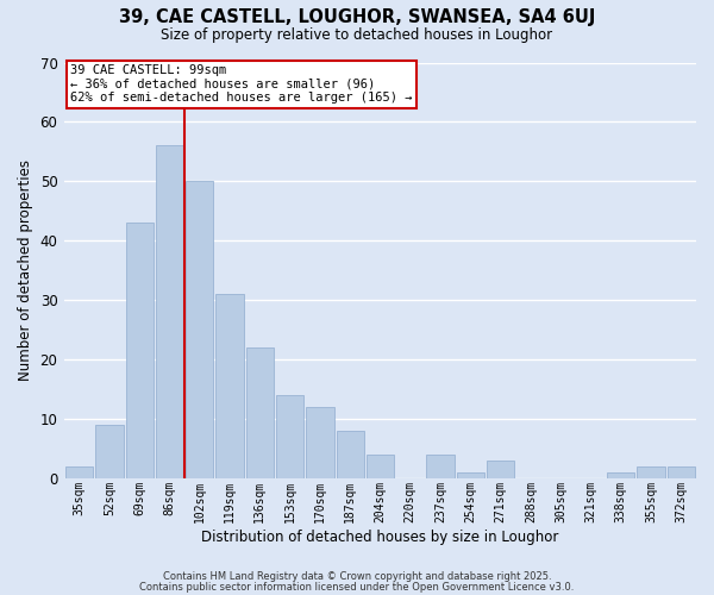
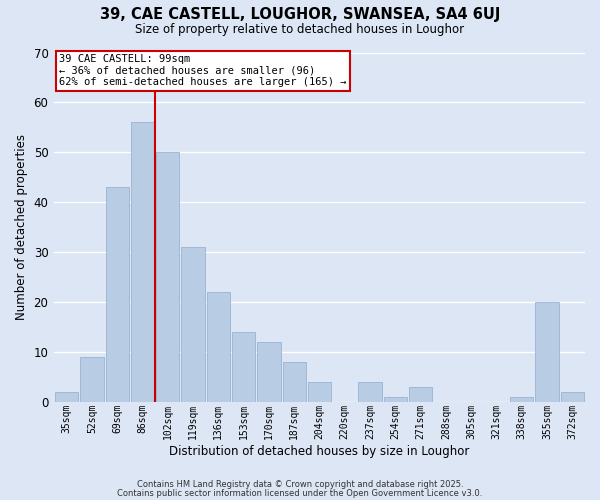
355sqm: 2 -> 20
